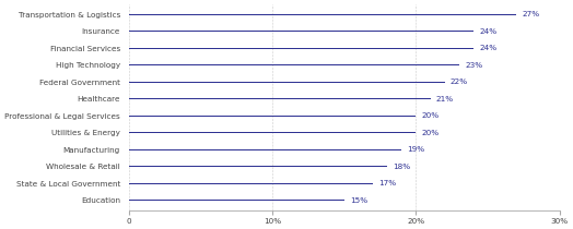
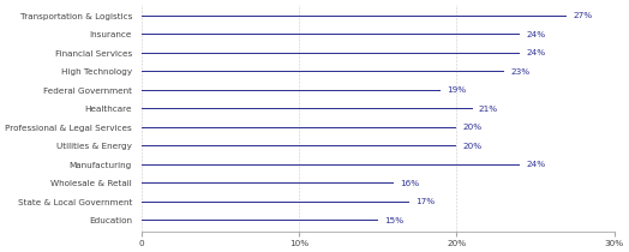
Federal Government: 22% -> 19%
Manufacturing: 19% -> 24%
Wholesale & Retail: 18% -> 16%
